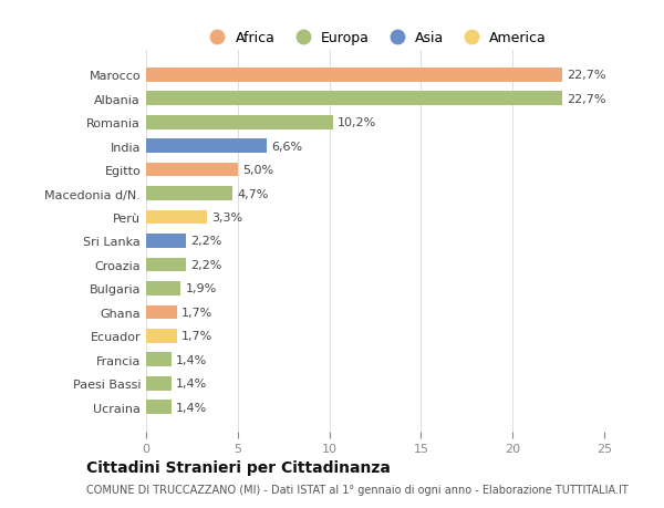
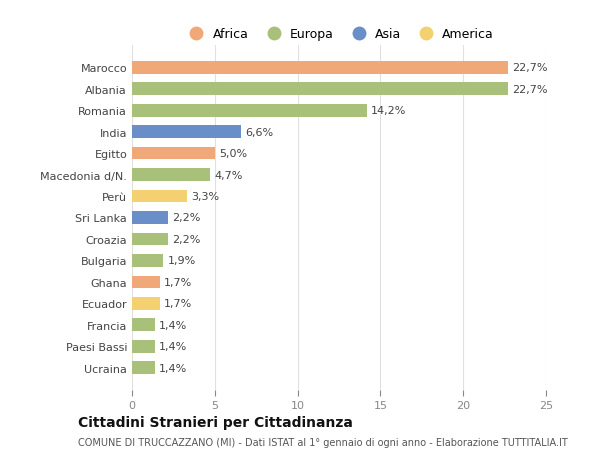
Romania: 10,2% -> 14,2%
